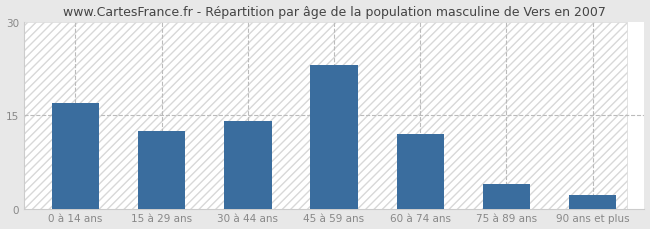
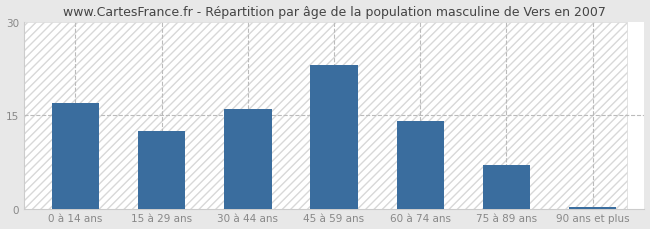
30 à 44 ans: 14.0 -> 16.0
60 à 74 ans: 12.0 -> 14.0
75 à 89 ans: 4.0 -> 7.0
90 ans et plus: 2.2 -> 0.3
